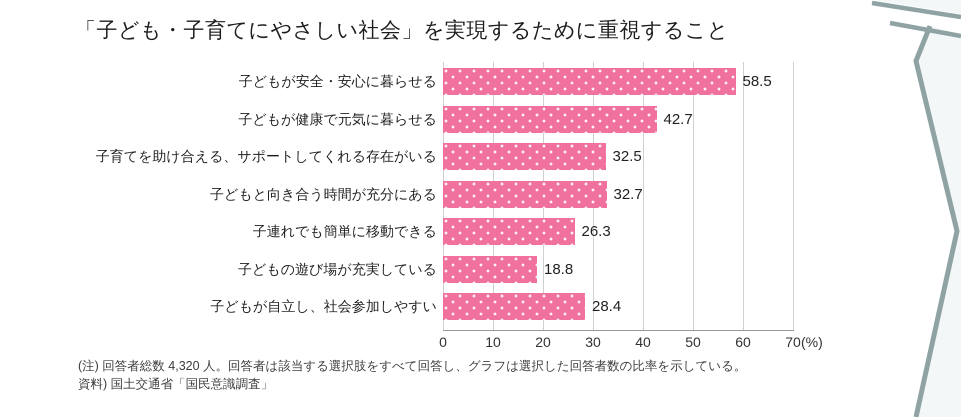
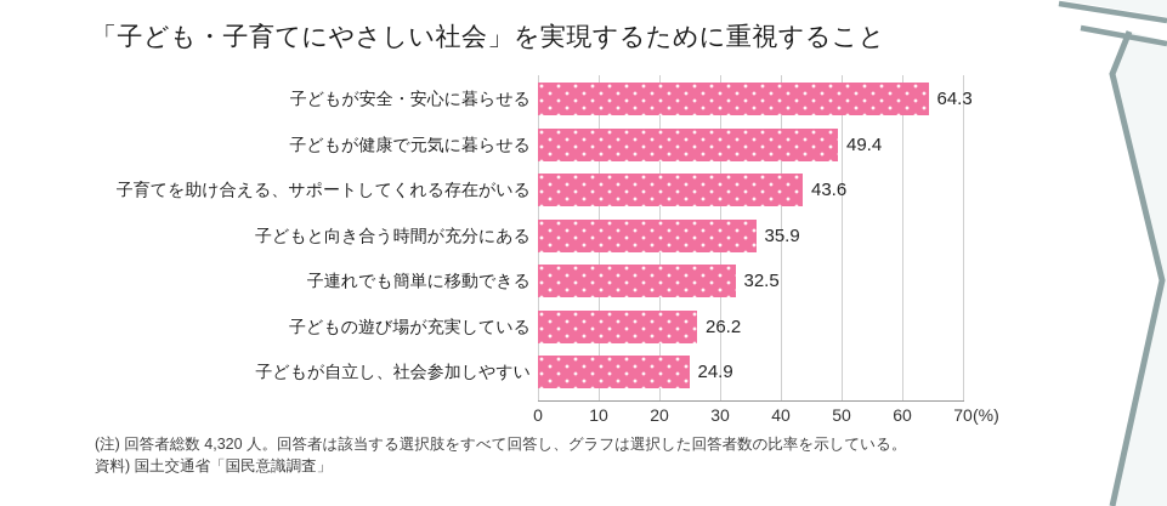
子どもが安全・安心に暮らせる: 58.5 -> 64.3
子どもが健康で元気に暮らせる: 42.7 -> 49.4
子育てを助け合える、サポートしてくれる存在がいる: 32.5 -> 43.6
子どもと向き合う時間が充分にある: 32.7 -> 35.9
子連れでも簡単に移動できる: 26.3 -> 32.5
子どもの遊び場が充実している: 18.8 -> 26.2
子どもが自立し、社会参加しやすい: 28.4 -> 24.9
